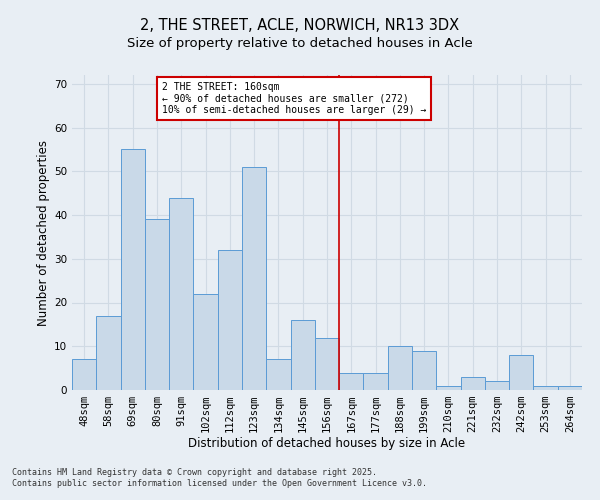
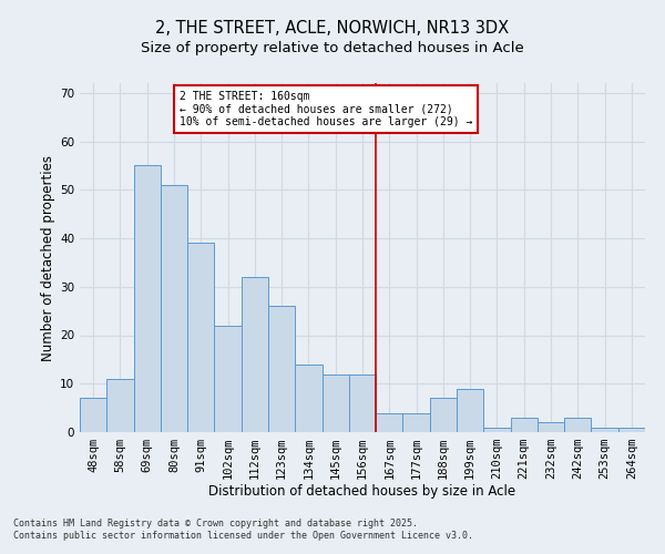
58sqm: 17 -> 11
80sqm: 39 -> 51
91sqm: 44 -> 39
123sqm: 51 -> 26
134sqm: 7 -> 14
145sqm: 16 -> 12
188sqm: 10 -> 7
242sqm: 8 -> 3
